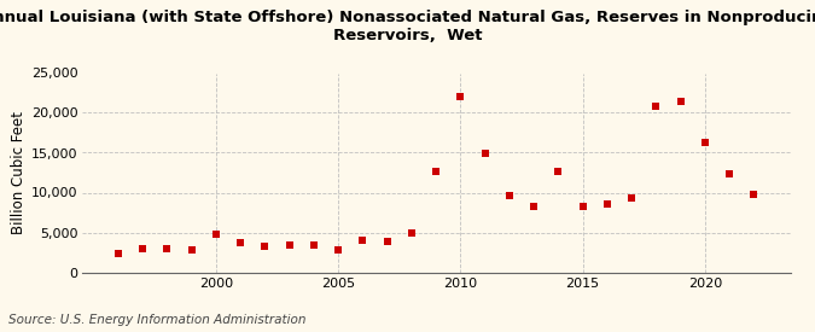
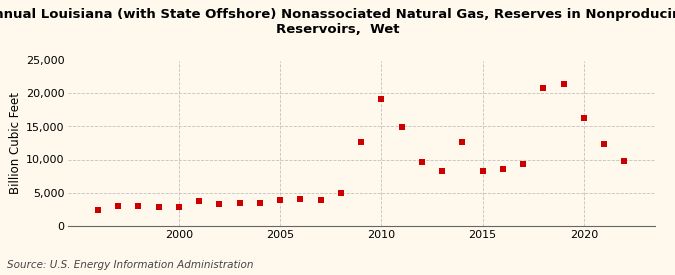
2000: 4,800 -> 2,800
2005: 2,800 -> 3,800
2010: 22,000 -> 19,100
